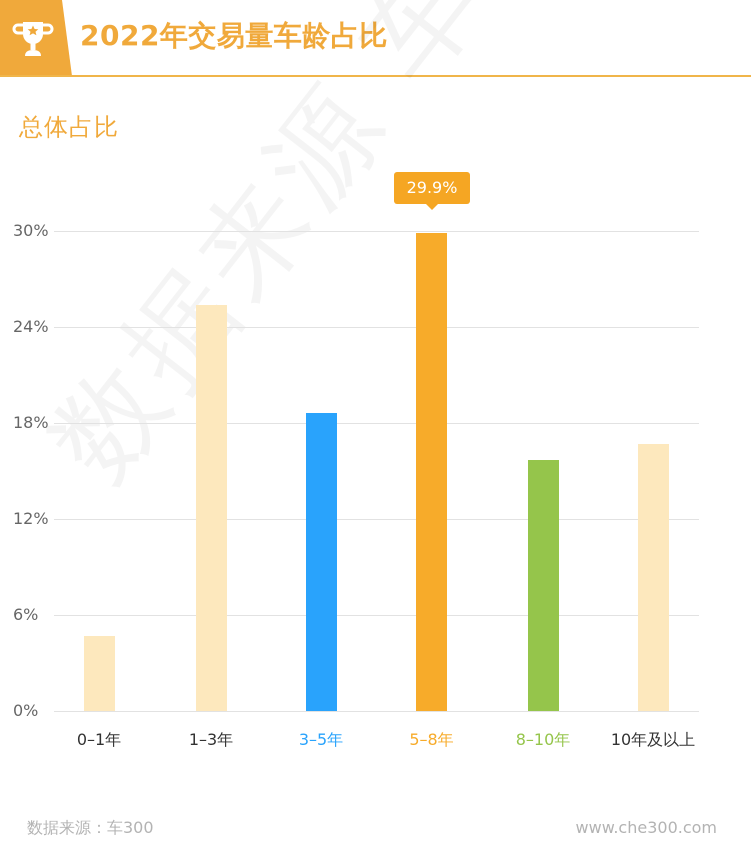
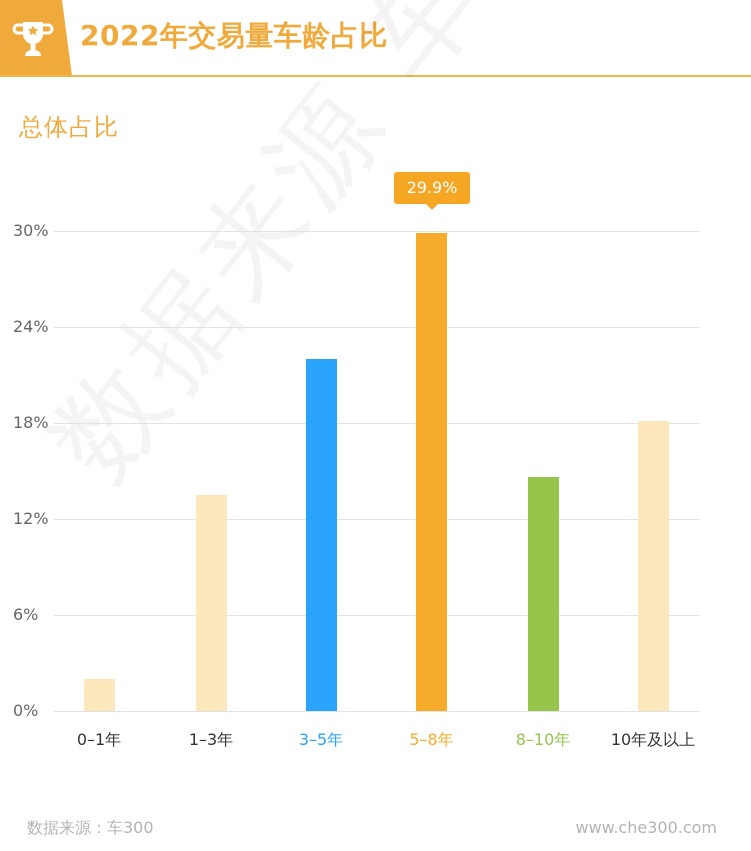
0–1年: 4.7% -> 2.0%
1–3年: 25.4% -> 13.5%
3–5年: 18.6% -> 22.0%
8–10年: 15.7% -> 14.6%
10年及以上: 16.7% -> 18.1%
